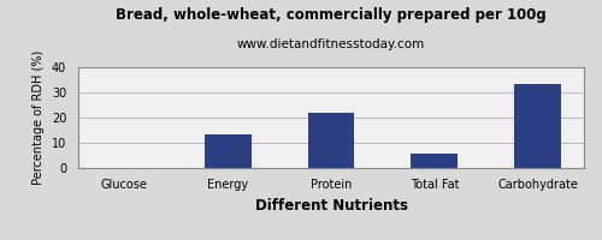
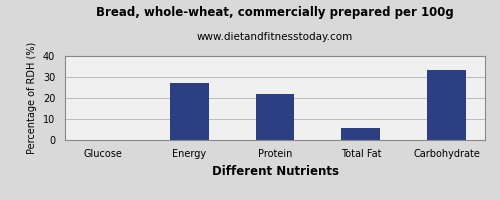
Energy: 13.5 -> 27.0
